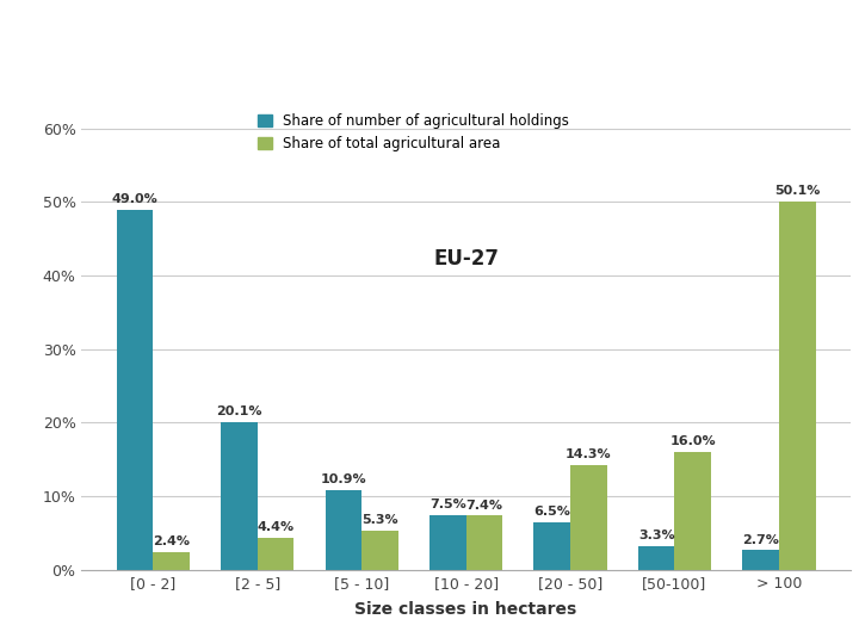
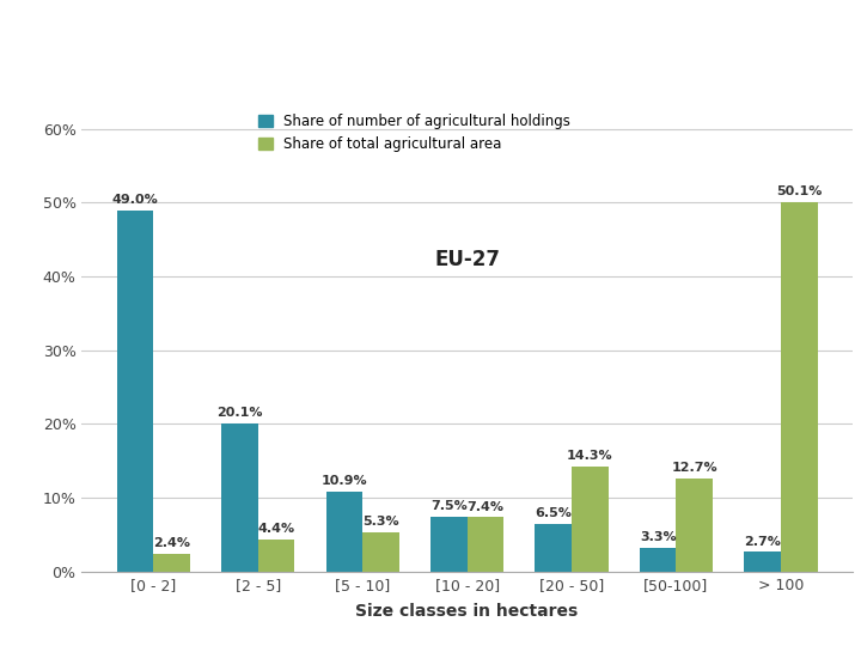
Share of total agricultural area/[50-100]: 16.0% -> 12.7%
